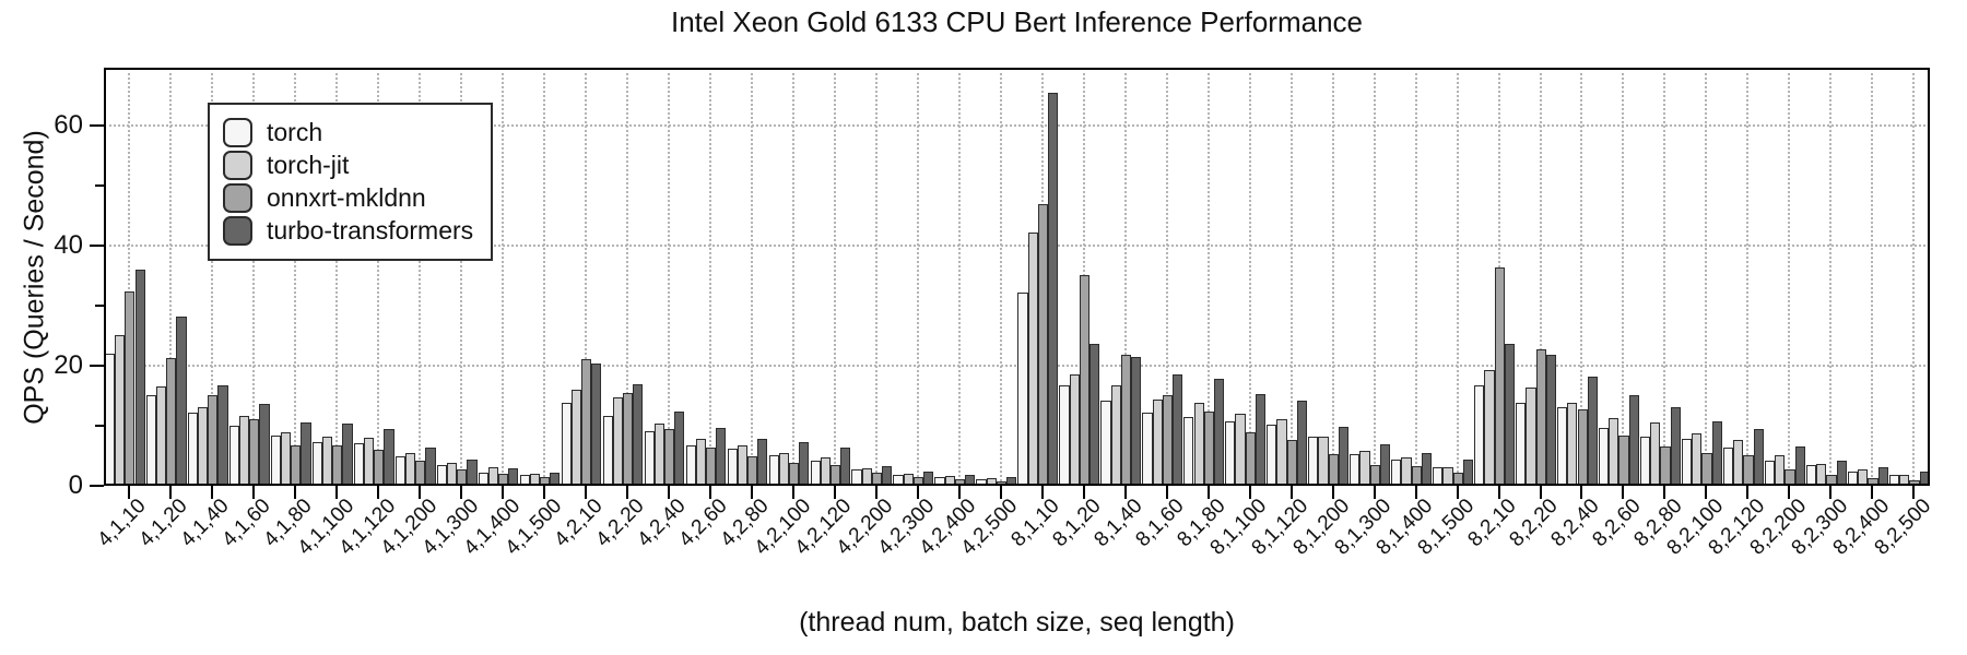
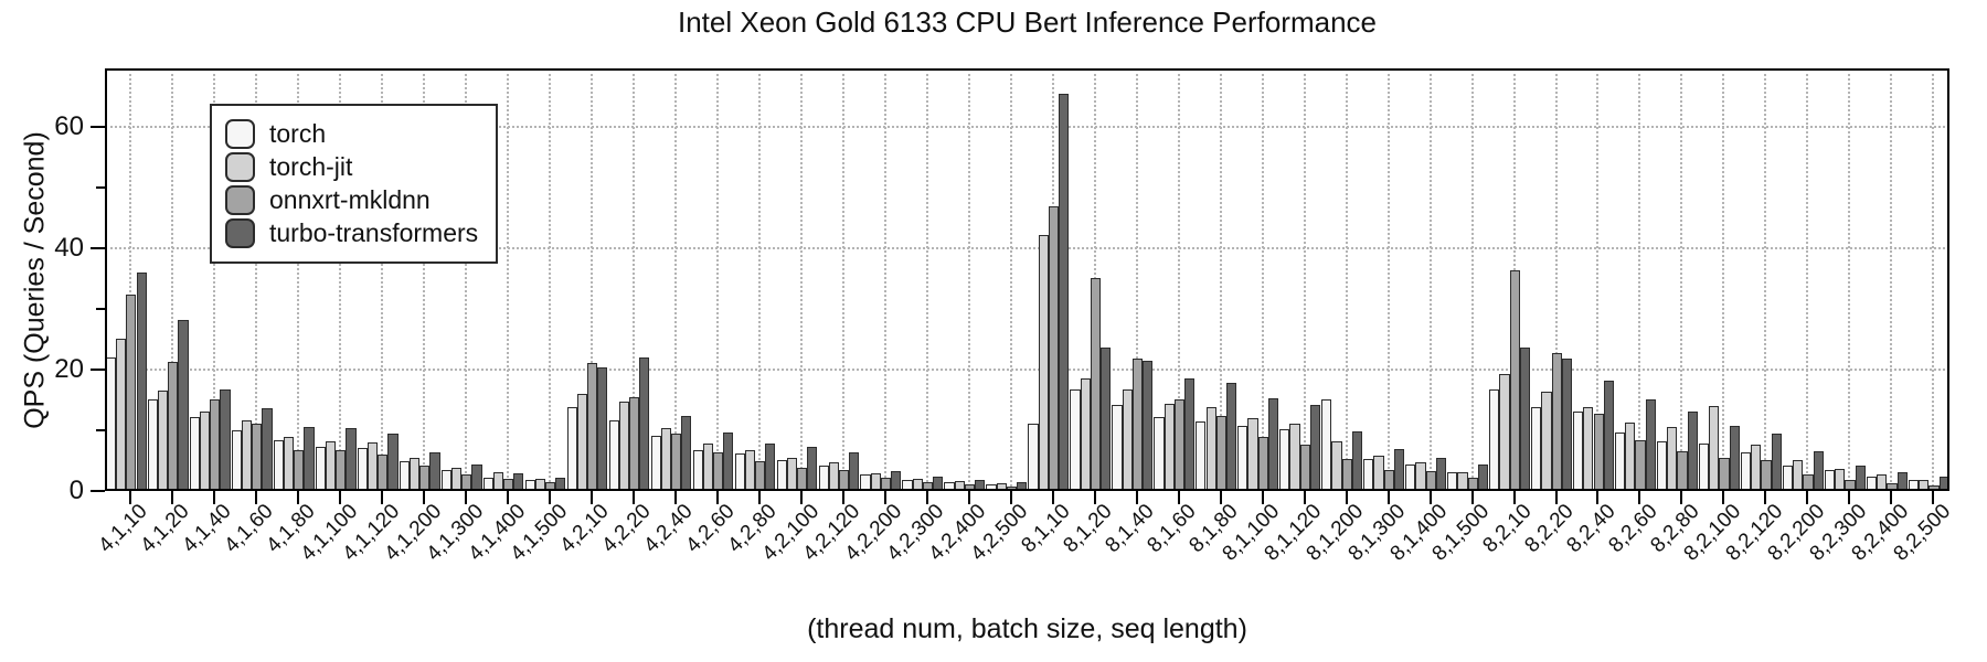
turbo-transformers/4,2,20: 17 -> 22
torch/8,1,10: 32 -> 11
torch/8,1,200: 8 -> 15
torch-jit/8,2,100: 9 -> 14
